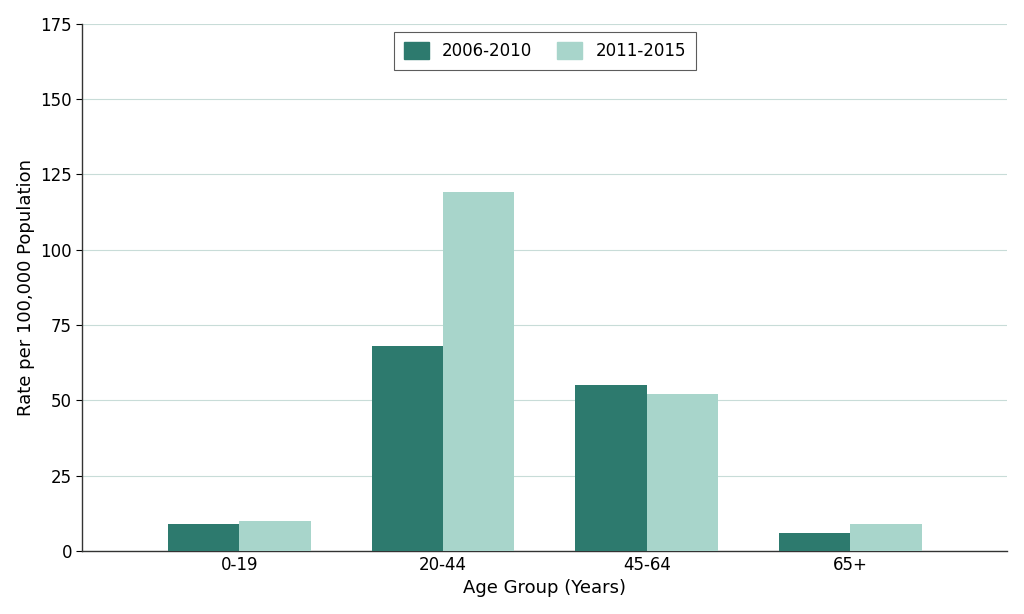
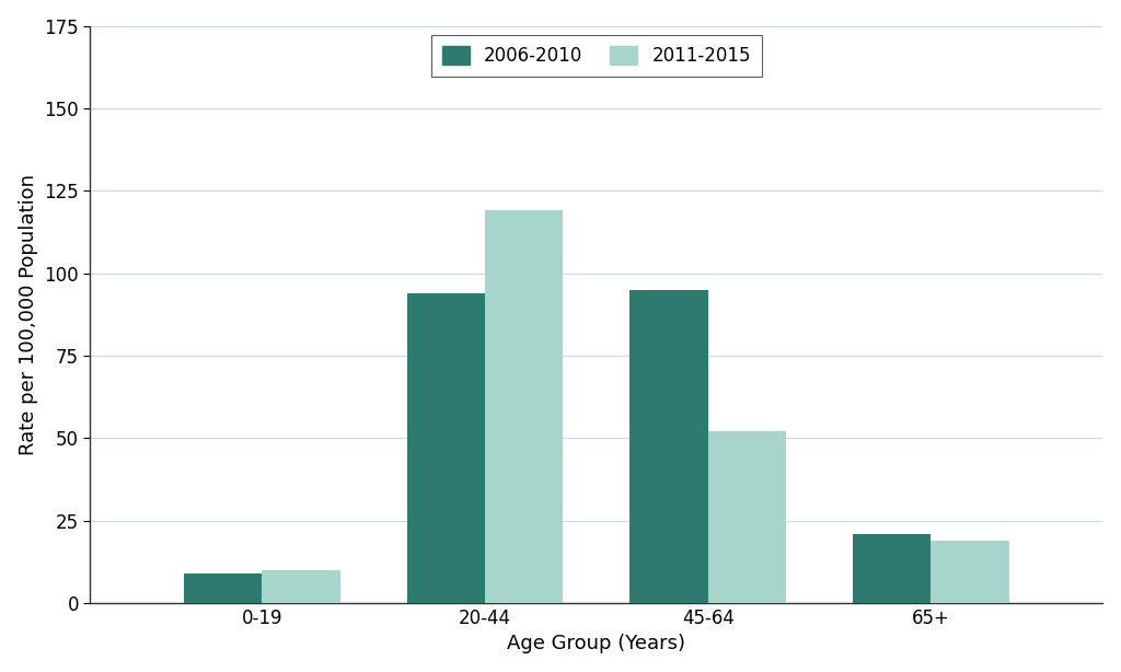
2006-2010/20-44: 68 -> 94
2006-2010/45-64: 55 -> 95
2006-2010/65+: 6 -> 21
2011-2015/65+: 9 -> 19
